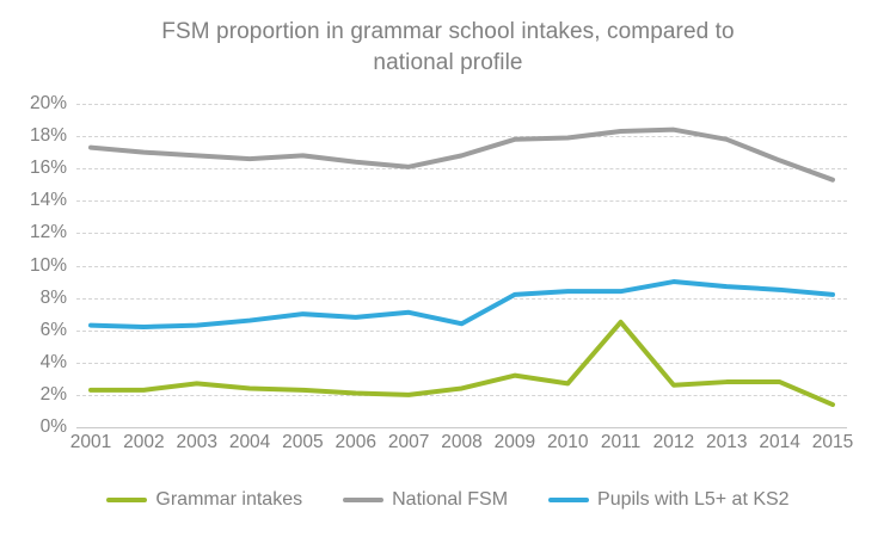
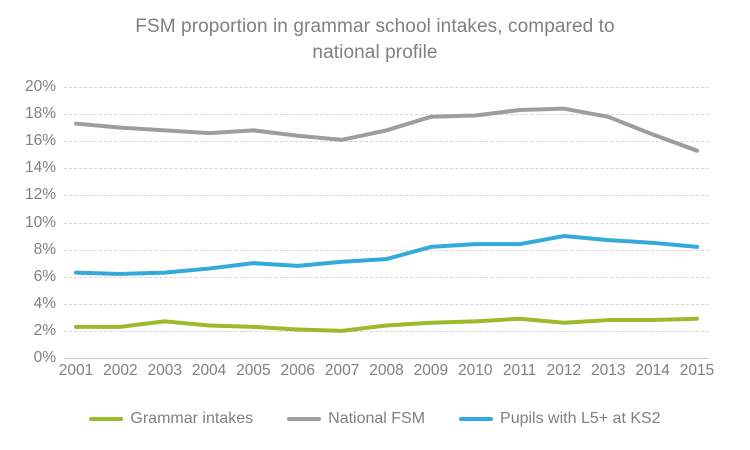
Pupils with L5+ at KS2/2008: 6.4% -> 7.3%
Grammar intakes/2009: 3.2% -> 2.6%
Grammar intakes/2011: 6.5% -> 2.9%
Grammar intakes/2015: 1.4% -> 2.9%
